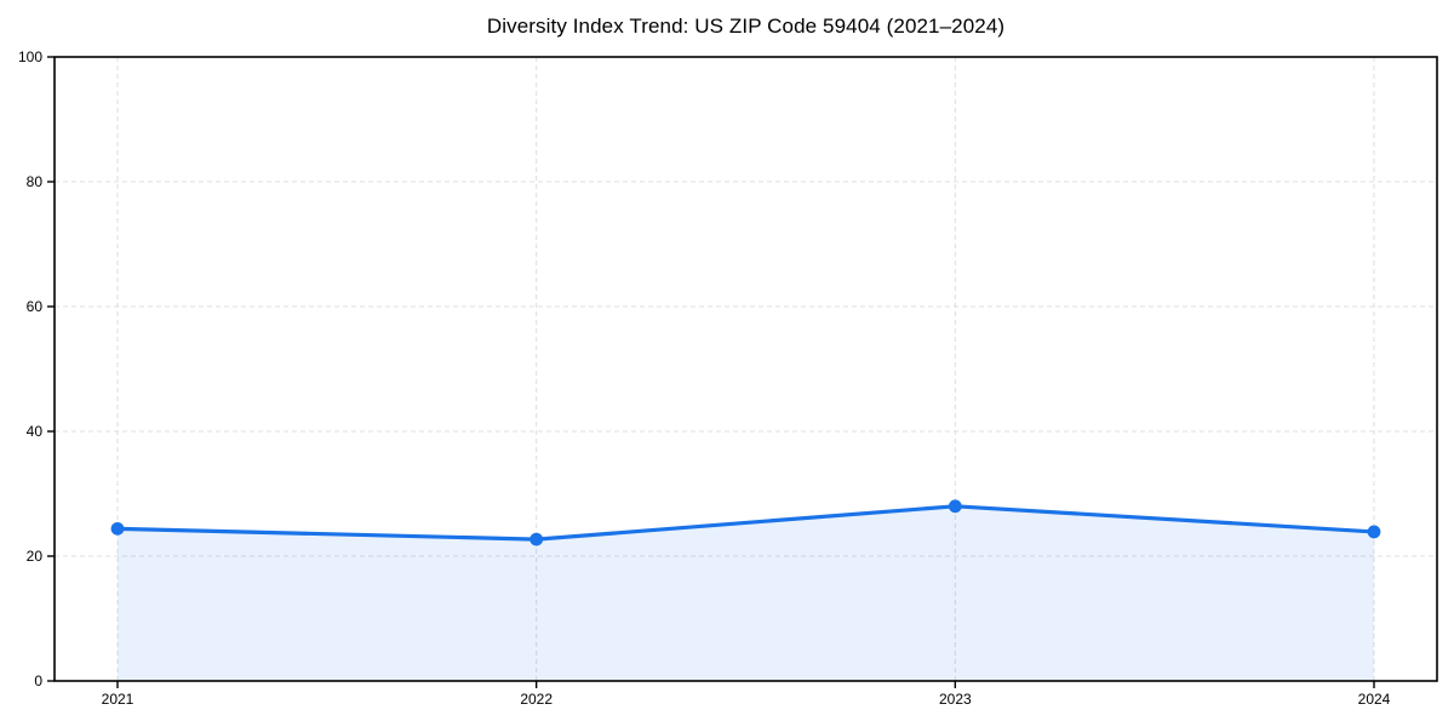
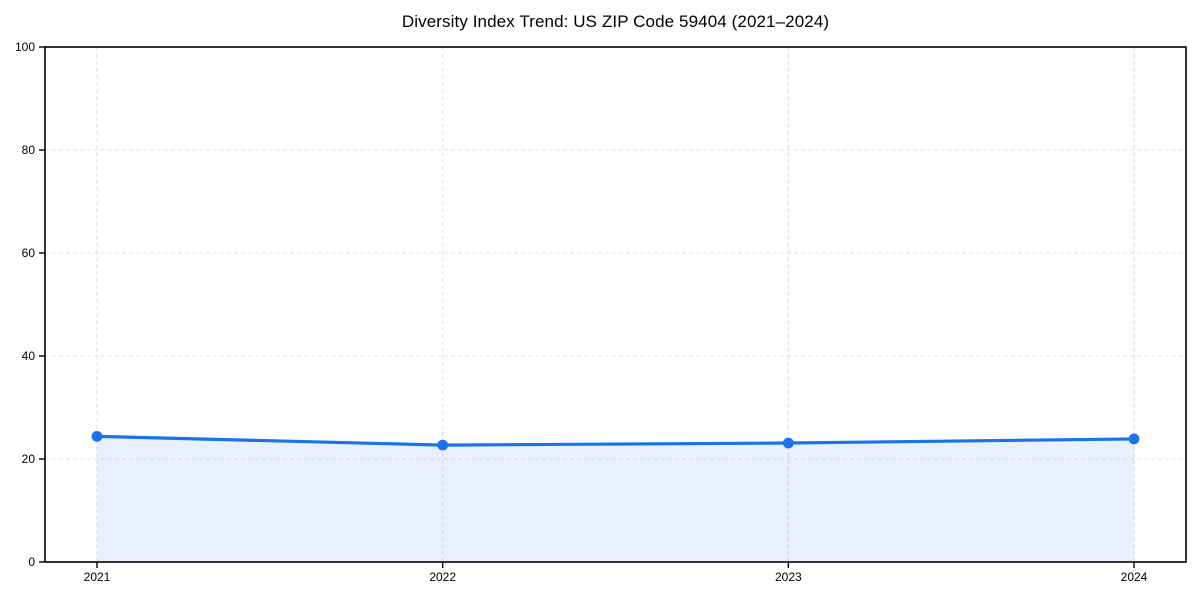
2023: 28 -> 23
